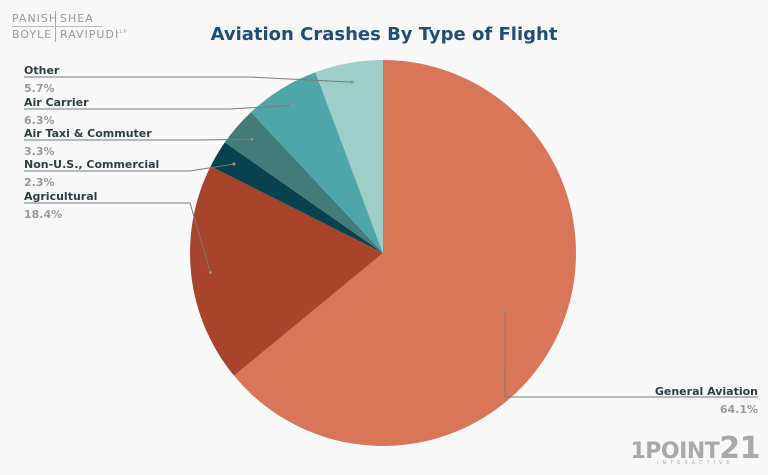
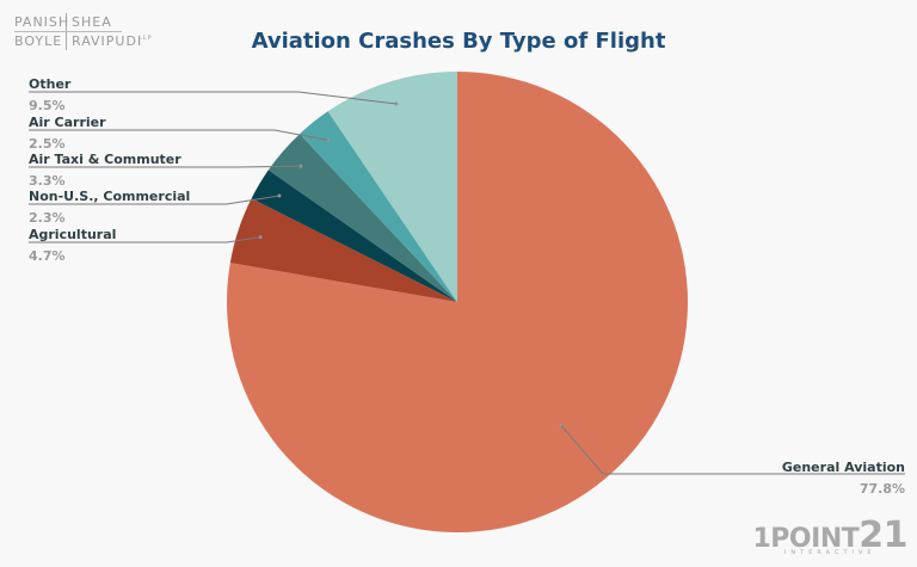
General Aviation: 64.1% -> 77.8%
Agricultural: 18.4% -> 4.7%
Air Carrier: 6.3% -> 2.5%
Other: 5.7% -> 9.5%
